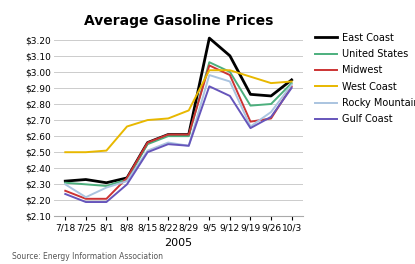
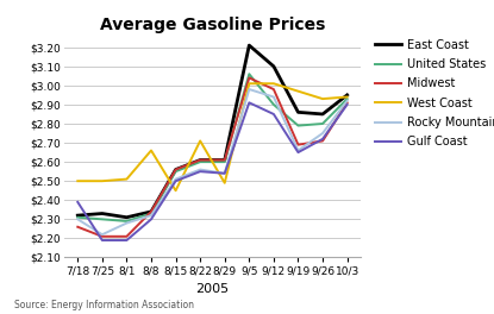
Gulf Coast/7/18: $2.24 -> $2.39
West Coast/8/15: $2.70 -> $2.45
West Coast/8/29: $2.76 -> $2.49
United States/9/12: $3.00 -> $2.90
